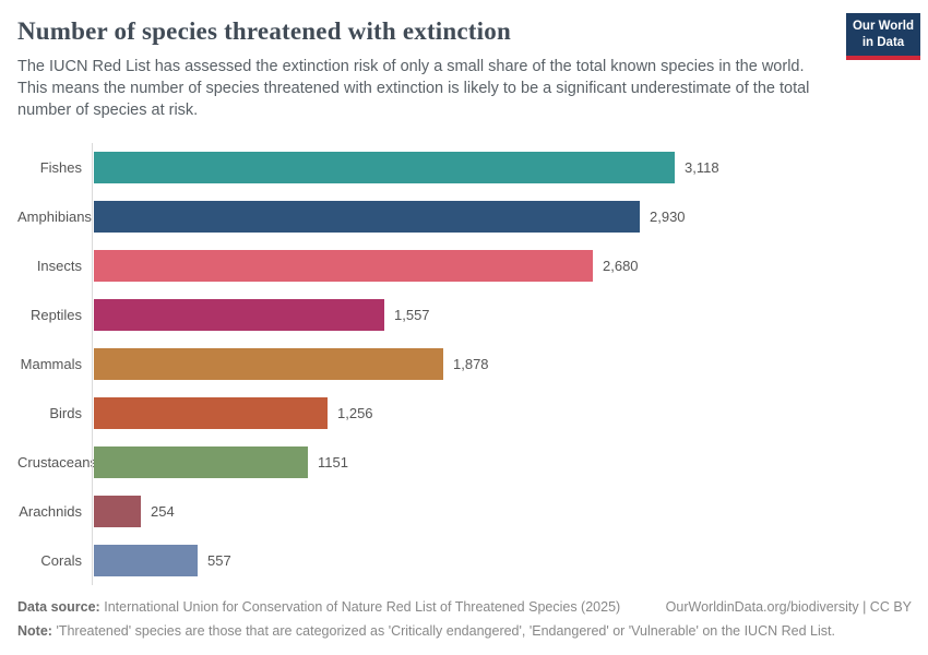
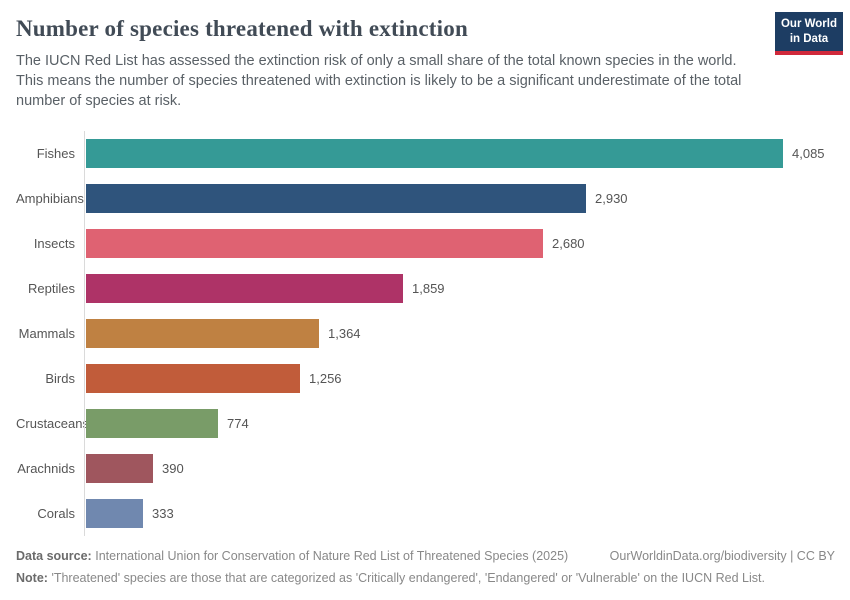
Fishes: 3,118 -> 4,085
Reptiles: 1,557 -> 1,859
Mammals: 1,878 -> 1,364
Crustaceans: 1151 -> 774
Arachnids: 254 -> 390
Corals: 557 -> 333
